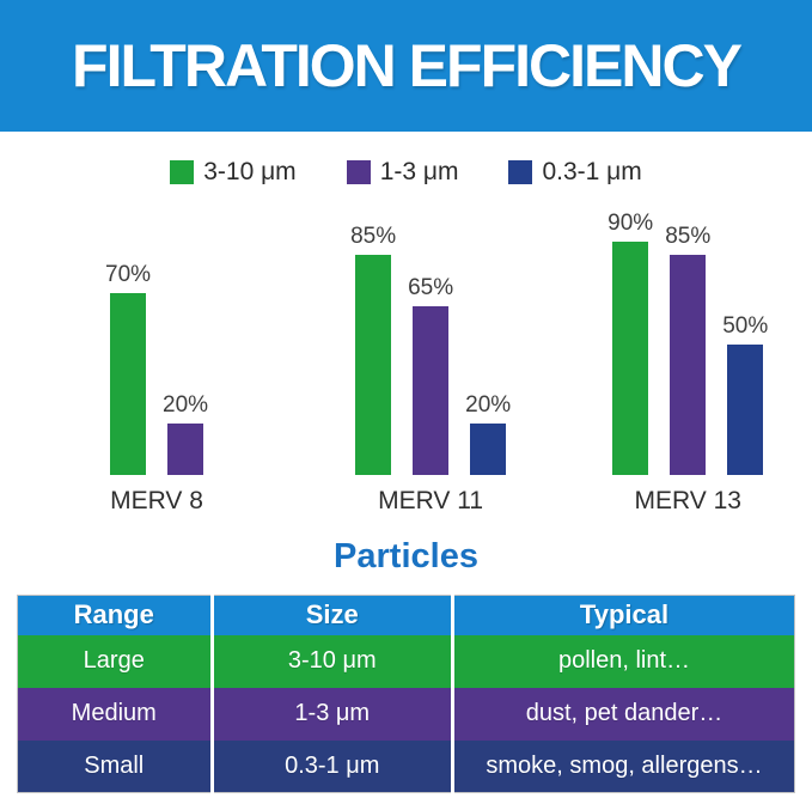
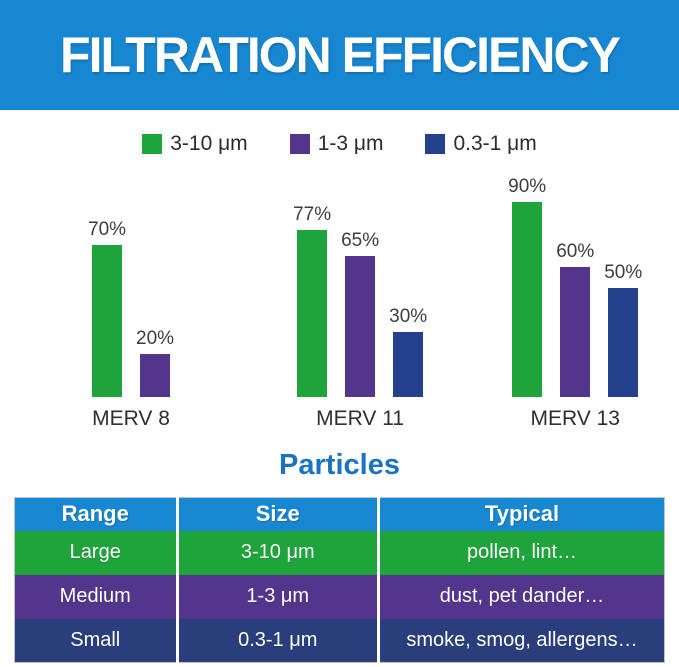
3-10 μm/MERV 11: 85% -> 77%
0.3-1 μm/MERV 11: 20% -> 30%
1-3 μm/MERV 13: 85% -> 60%
